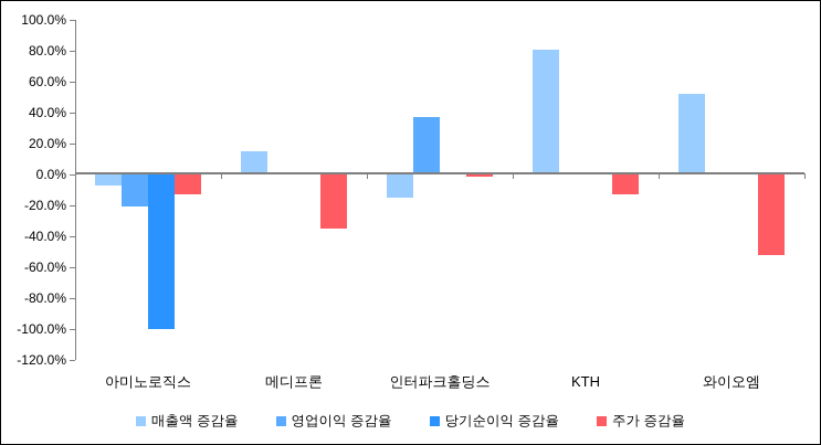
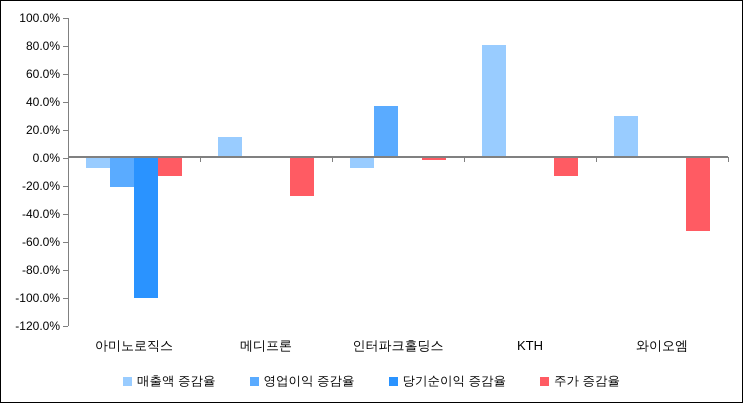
주가 증감율/메디프론: -35% -> -27%
매출액 증감율/인터파크홀딩스: -15% -> -7%
매출액 증감율/와이오엠: 52% -> 30%
